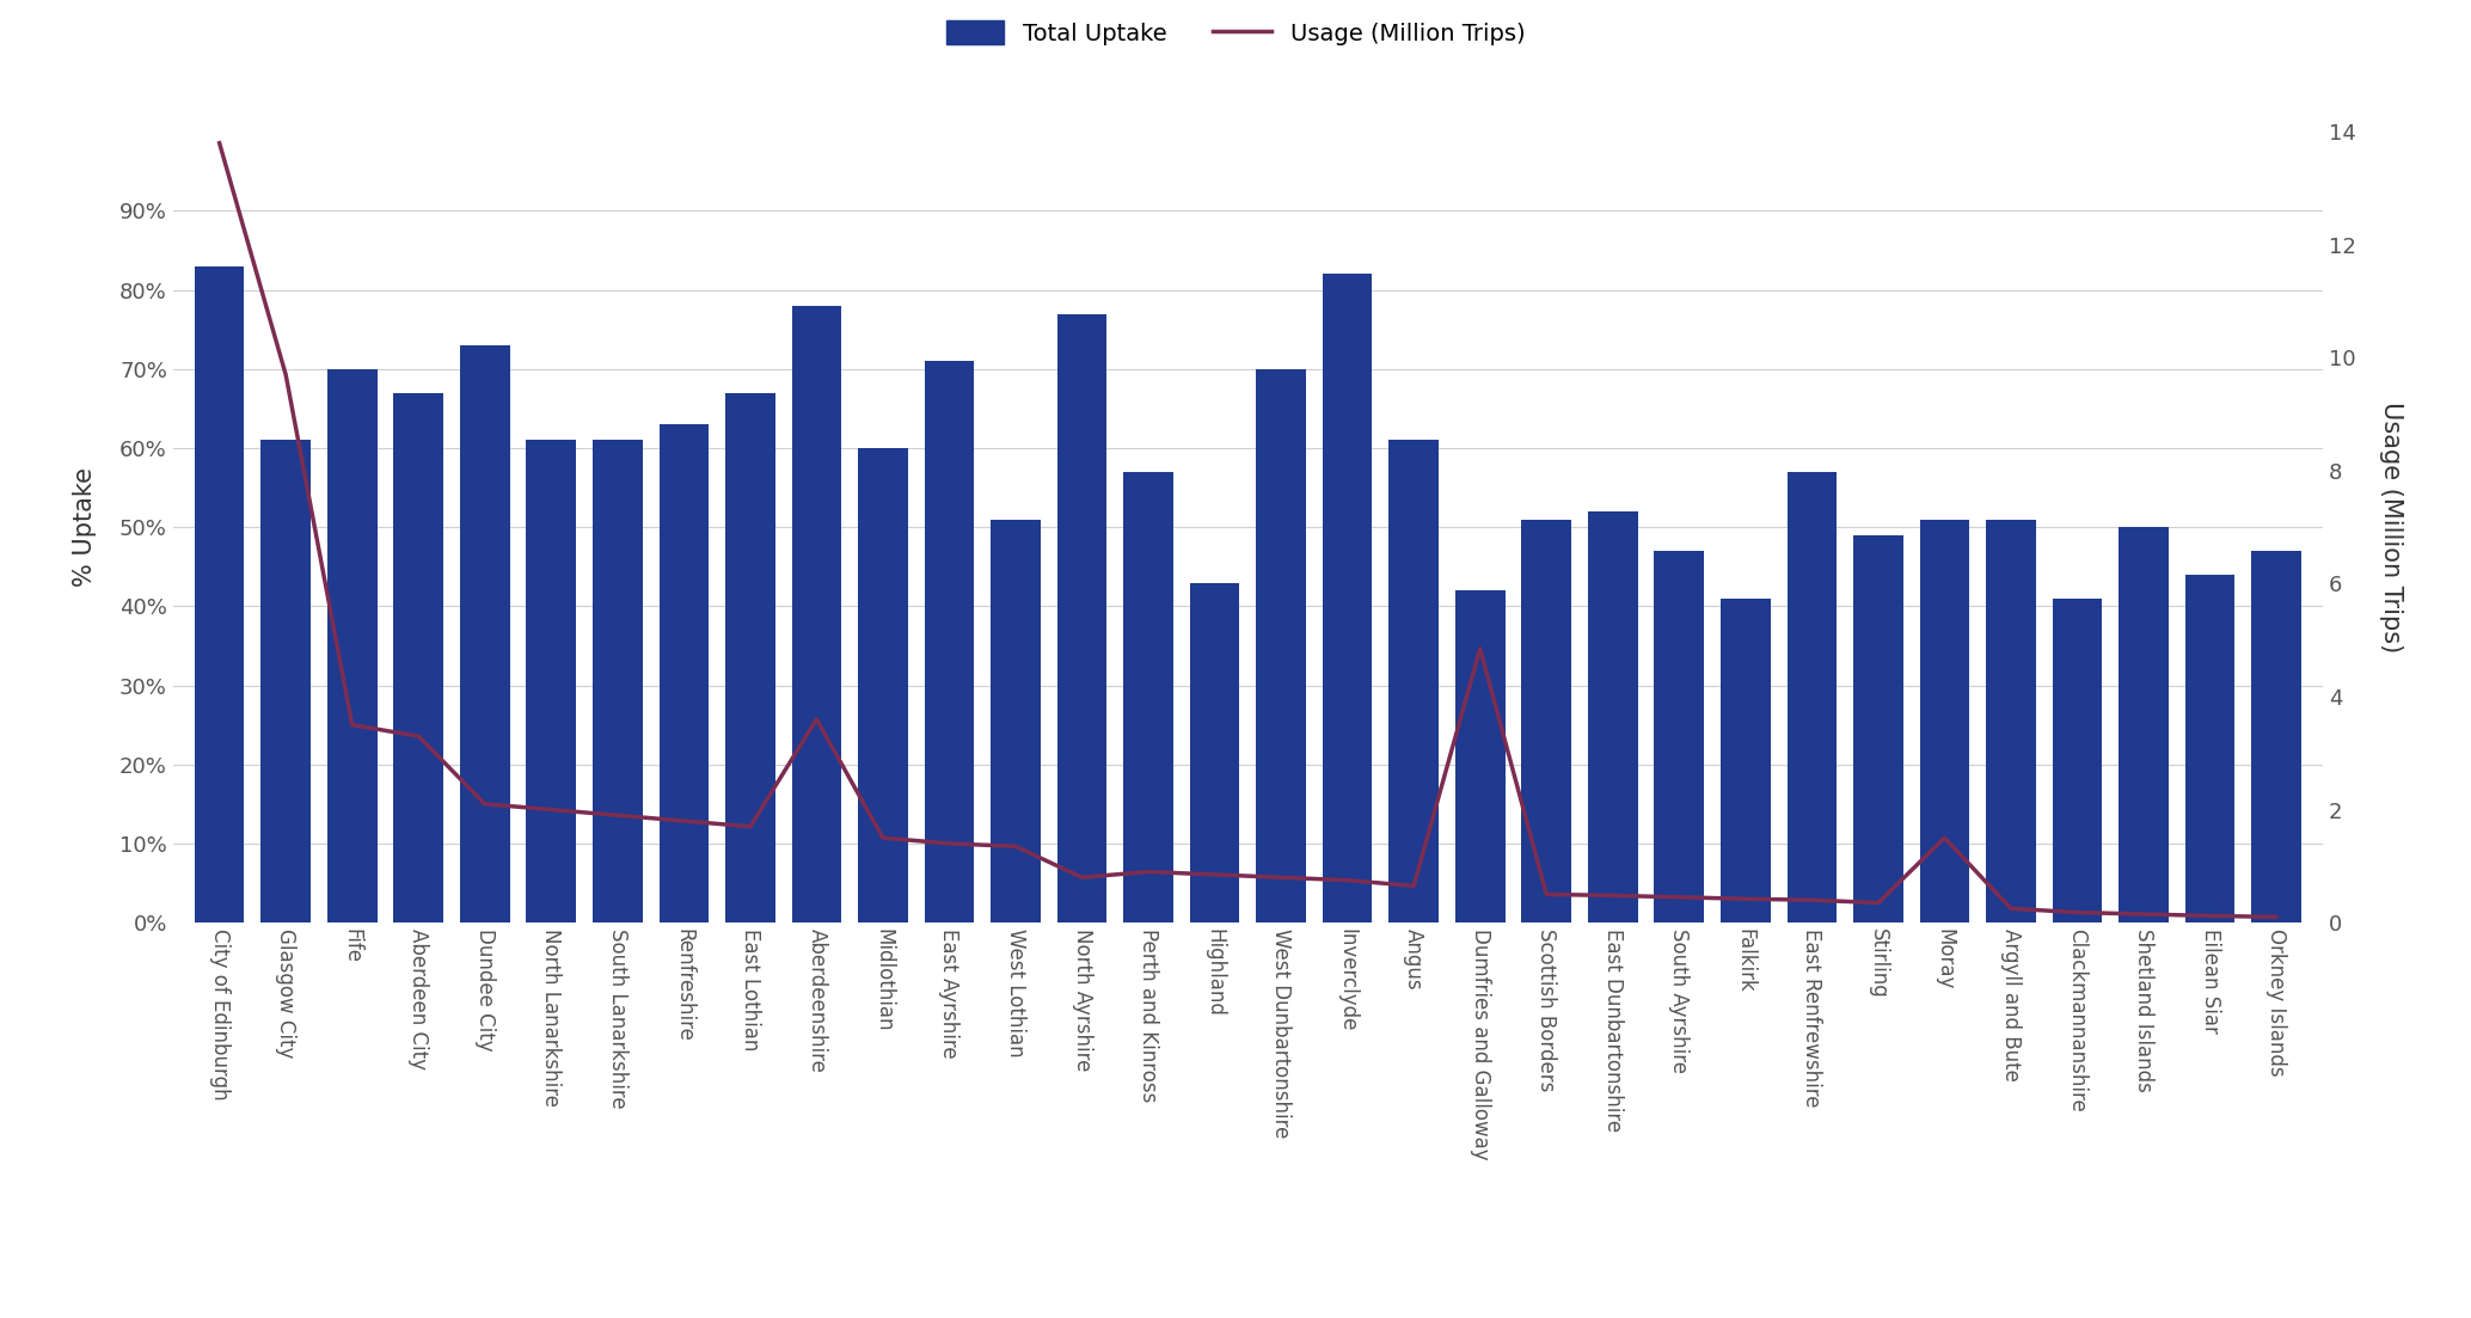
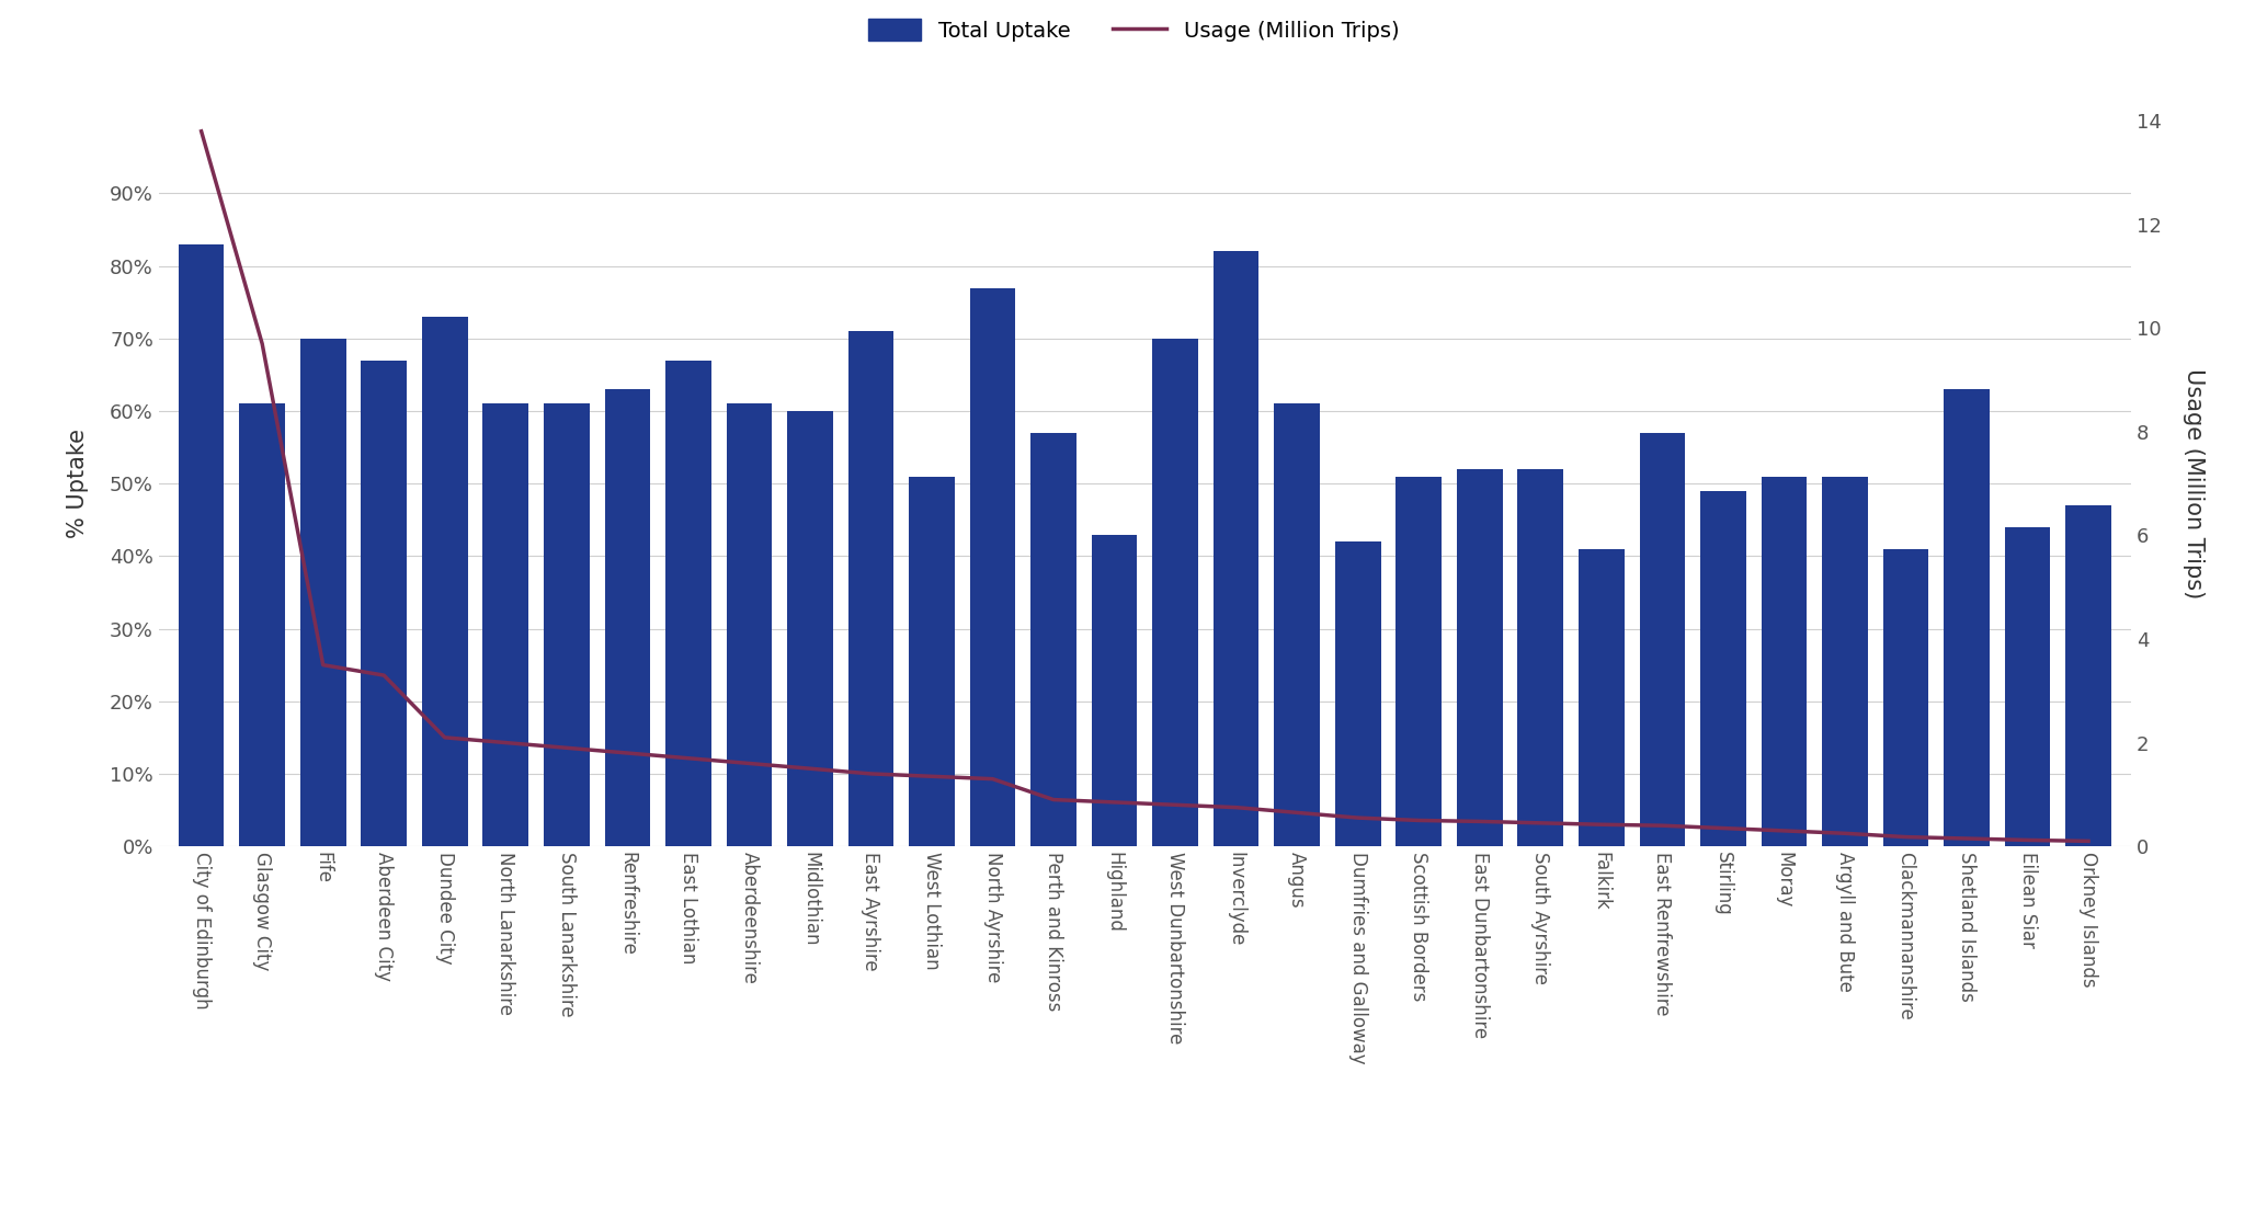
Total Uptake/Aberdeenshire: 78% -> 61%
Usage (Million Trips)/Aberdeenshire: 3.60 -> 1.60
Usage (Million Trips)/North Ayrshire: 0.80 -> 1.30
Usage (Million Trips)/Dumfries and Galloway: 4.85 -> 0.55
Total Uptake/South Ayrshire: 47% -> 52%
Usage (Million Trips)/Moray: 1.50 -> 0.30
Total Uptake/Shetland Islands: 50% -> 63%
